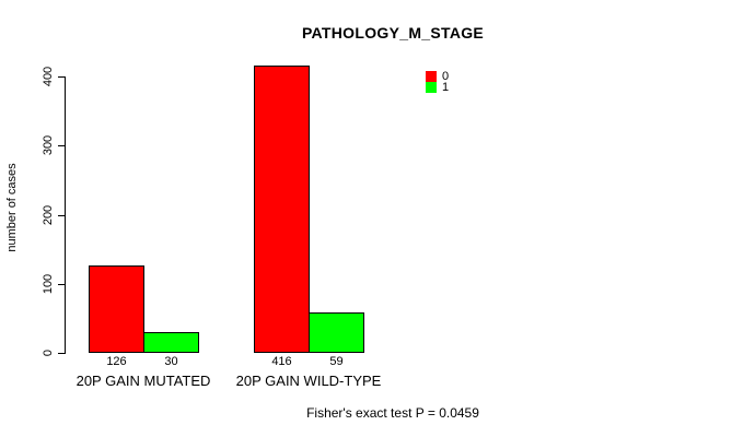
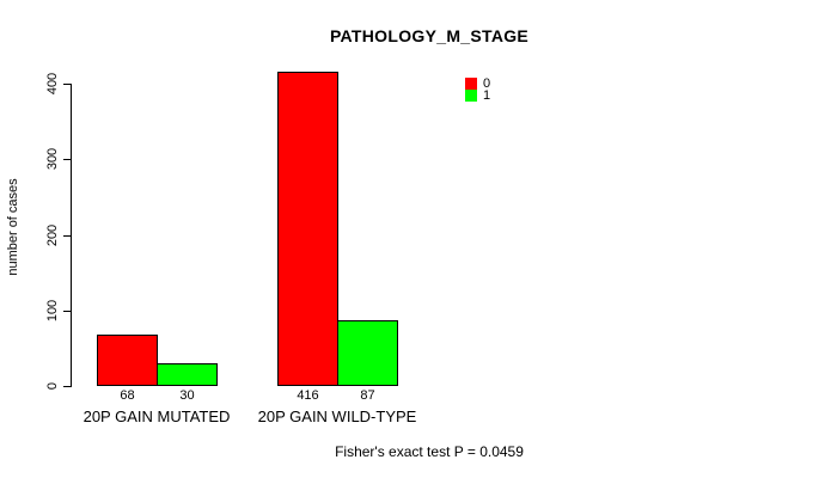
0/20P GAIN MUTATED: 126 -> 68
1/20P GAIN WILD-TYPE: 59 -> 87
